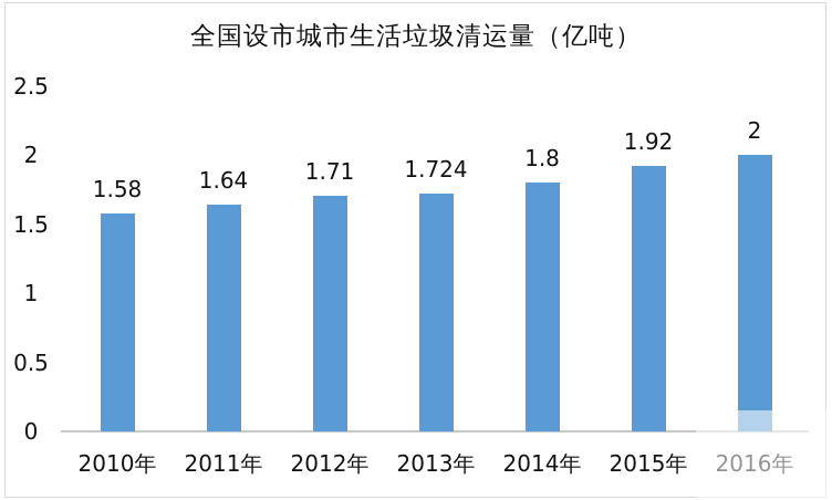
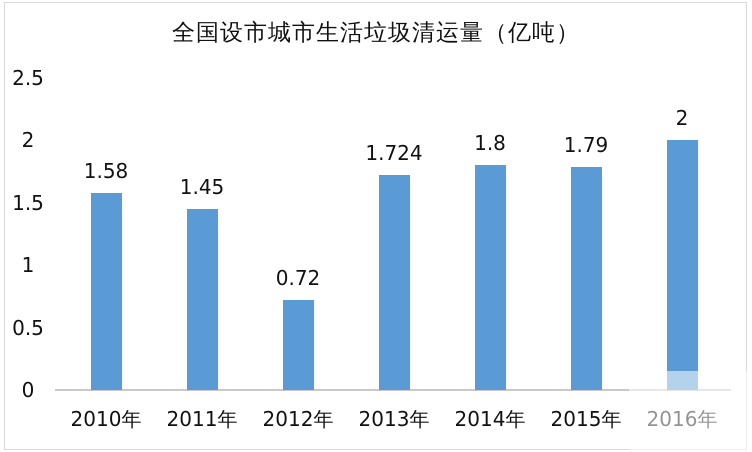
2011年: 1.64 -> 1.45
2012年: 1.71 -> 0.72
2015年: 1.92 -> 1.79
